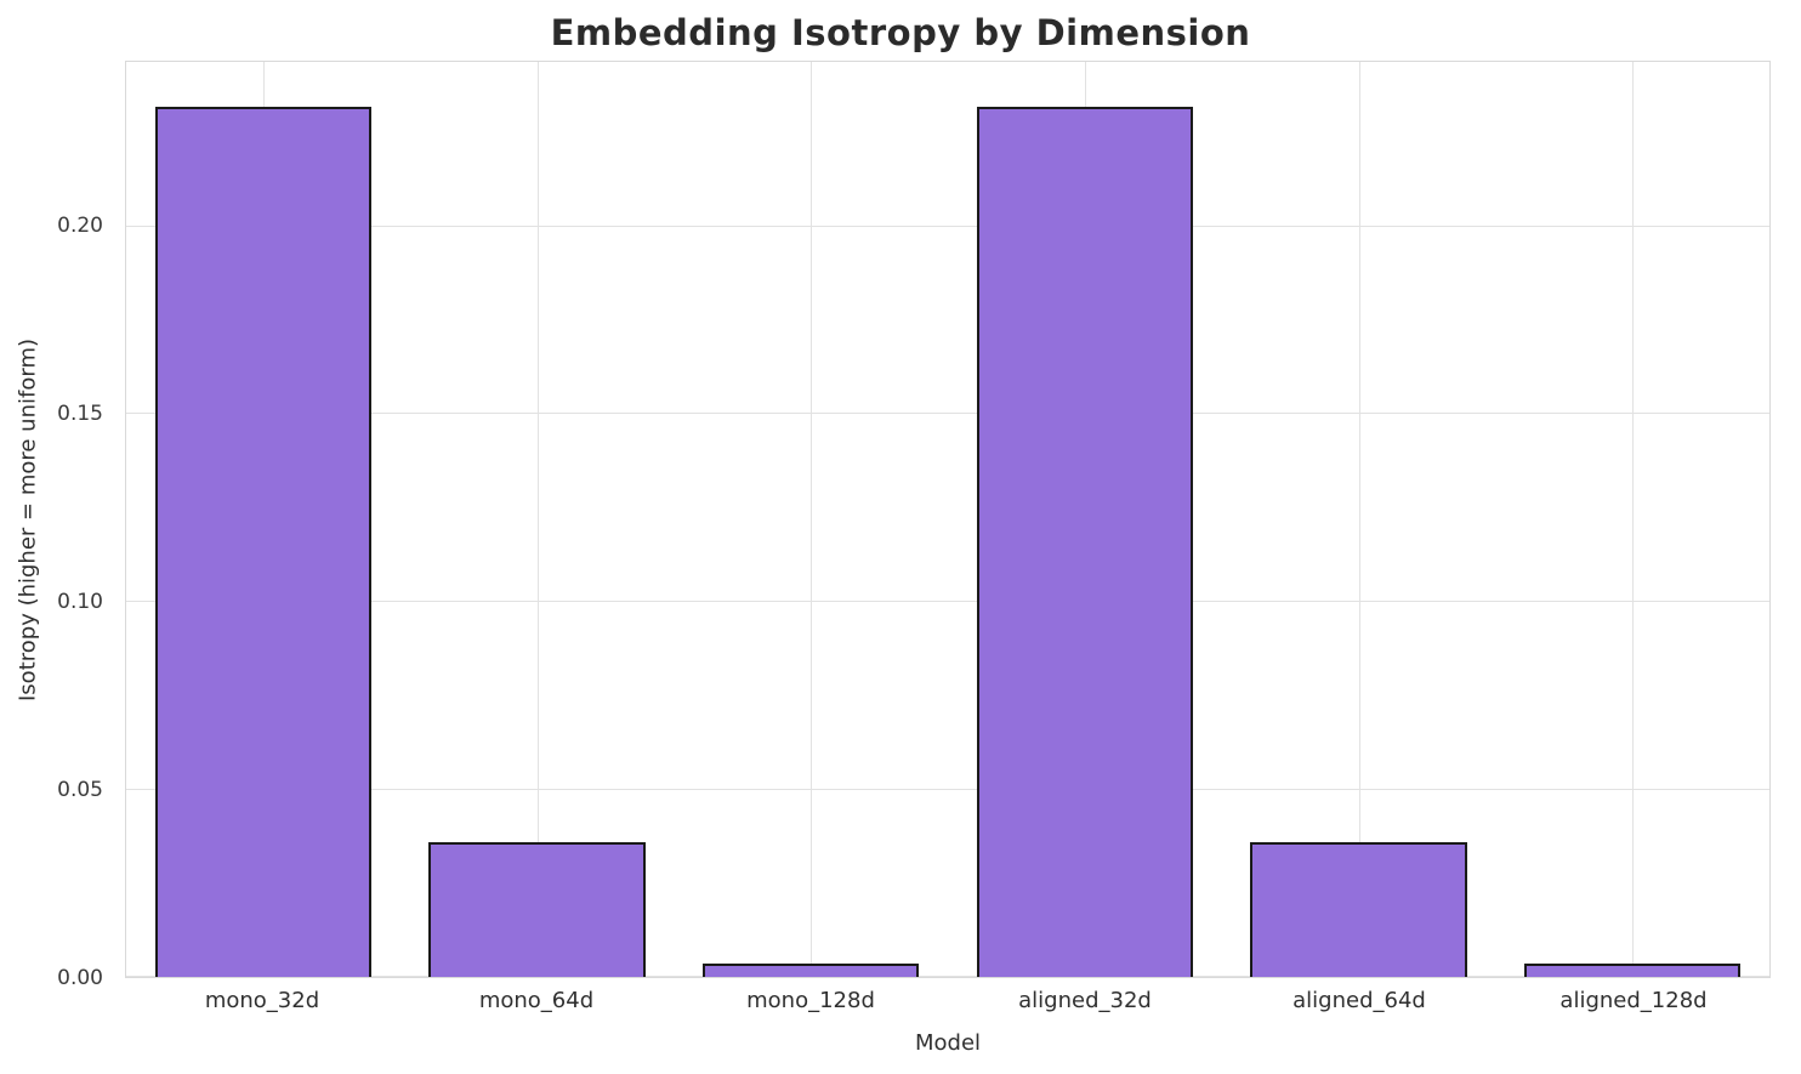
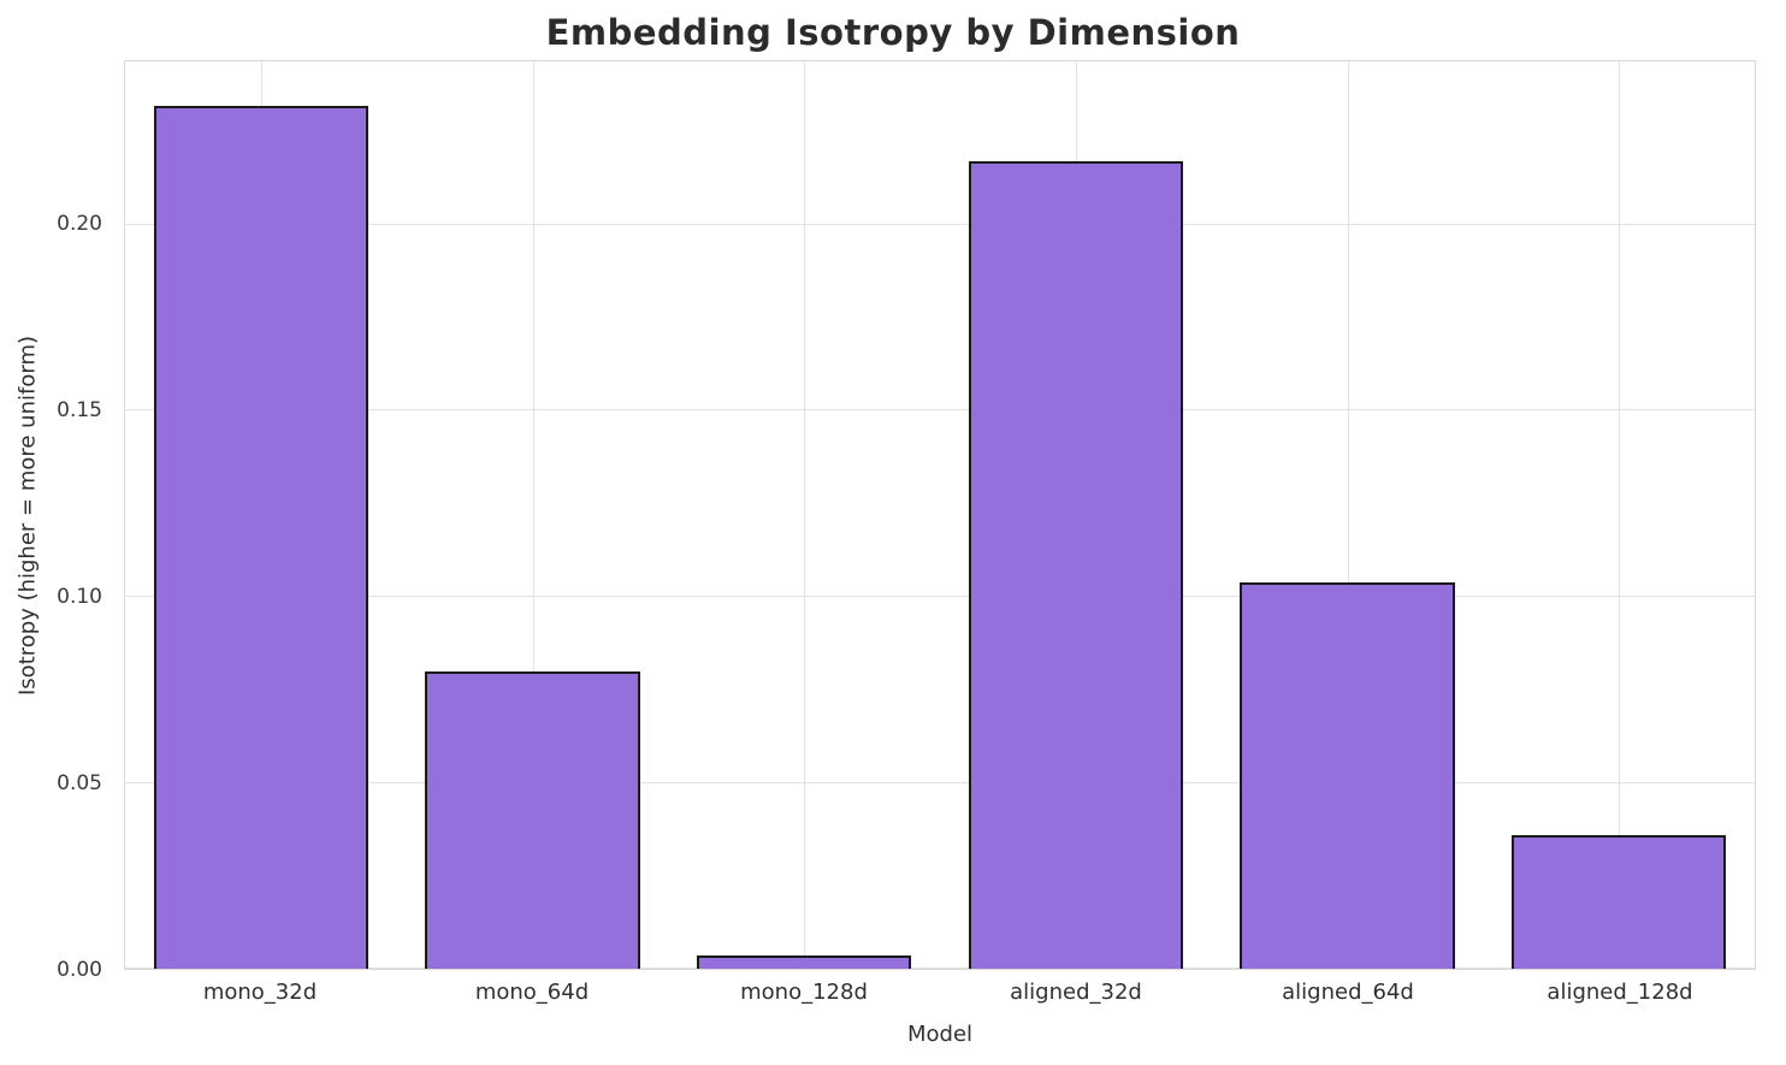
mono_64d: 0.036 -> 0.080
aligned_32d: 0.232 -> 0.217
aligned_64d: 0.036 -> 0.104
aligned_128d: 0.004 -> 0.036
